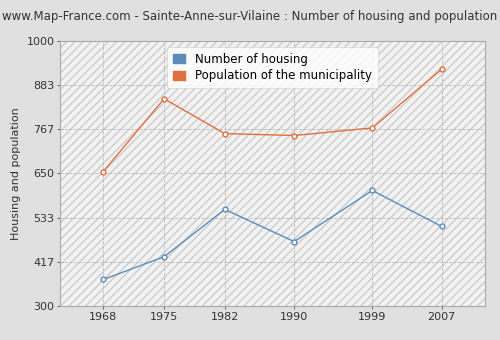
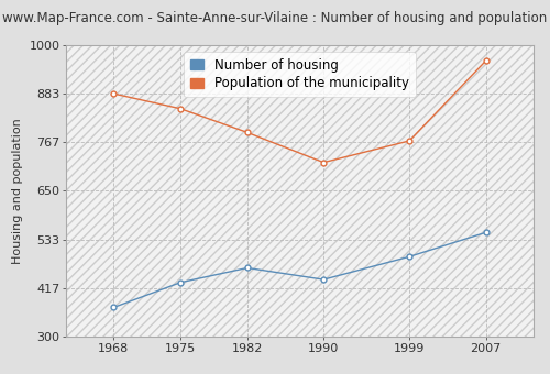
Population of the municipality/1968: 655 -> 883
Number of housing/1982: 555 -> 465
Population of the municipality/1982: 755 -> 790
Number of housing/1990: 470 -> 437
Population of the municipality/1990: 750 -> 718
Number of housing/1999: 605 -> 492
Number of housing/2007: 510 -> 550
Population of the municipality/2007: 925 -> 962
